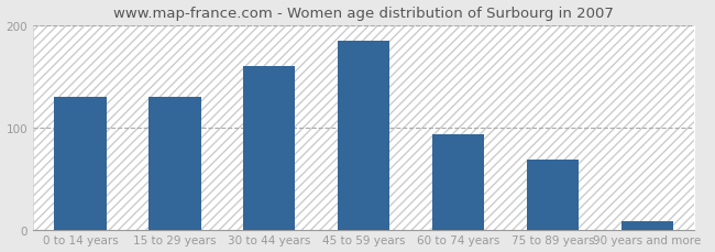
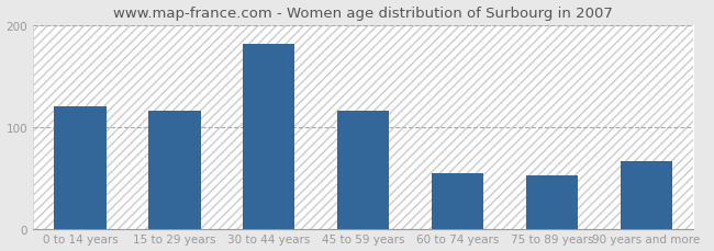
0 to 14 years: 130 -> 120
15 to 29 years: 130 -> 116
30 to 44 years: 160 -> 182
45 to 59 years: 185 -> 116
60 to 74 years: 93 -> 54
75 to 89 years: 68 -> 52
90 years and more: 8 -> 66
